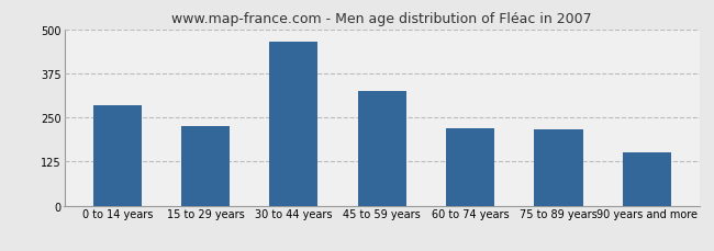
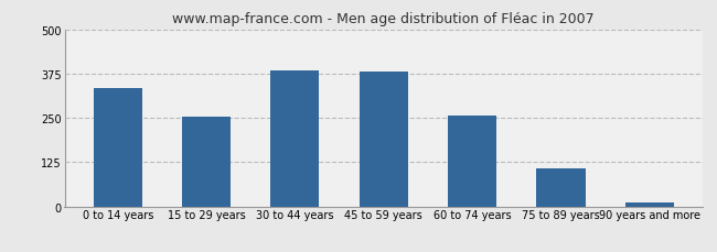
0 to 14 years: 285 -> 335
15 to 29 years: 225 -> 252
30 to 44 years: 465 -> 383
45 to 59 years: 325 -> 380
60 to 74 years: 220 -> 257
75 to 89 years: 215 -> 107
90 years and more: 150 -> 10
